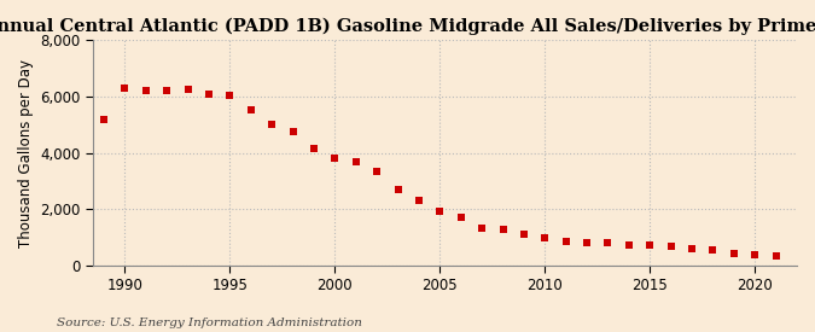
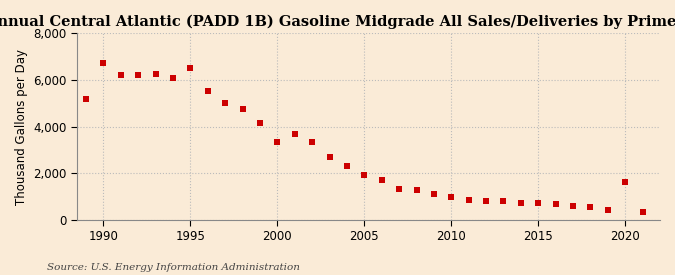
1990: 6,300 -> 6,750
1995: 6,050 -> 6,500
2000: 3,800 -> 3,350
2020: 380 -> 1,650
